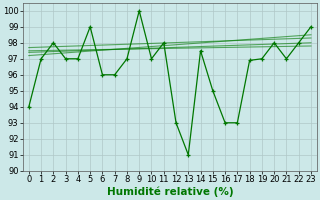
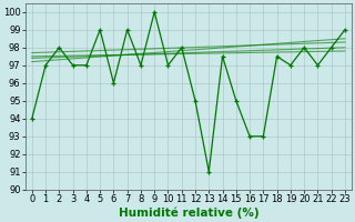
7: 96.0 -> 99.0
12: 93.0 -> 95.0
18: 96.9 -> 97.5
